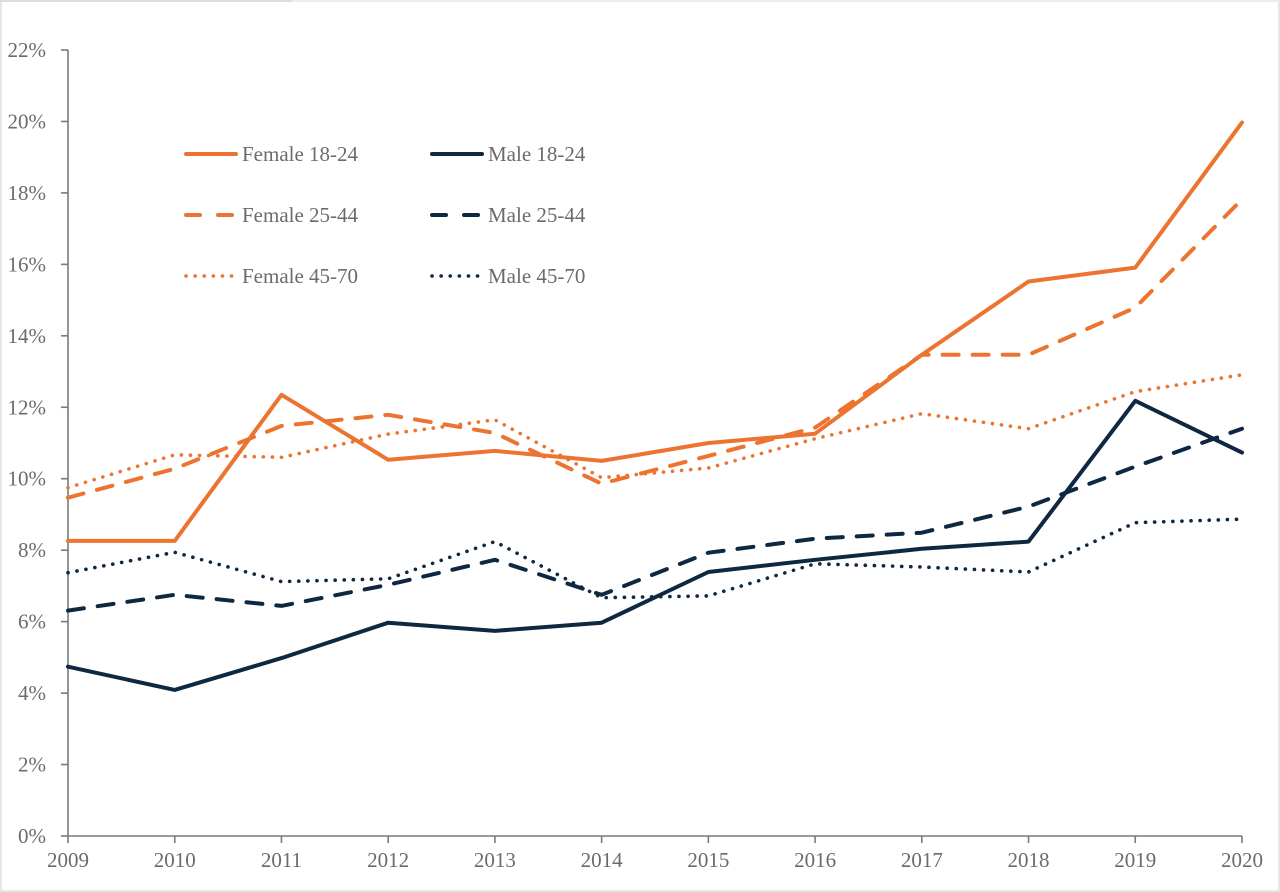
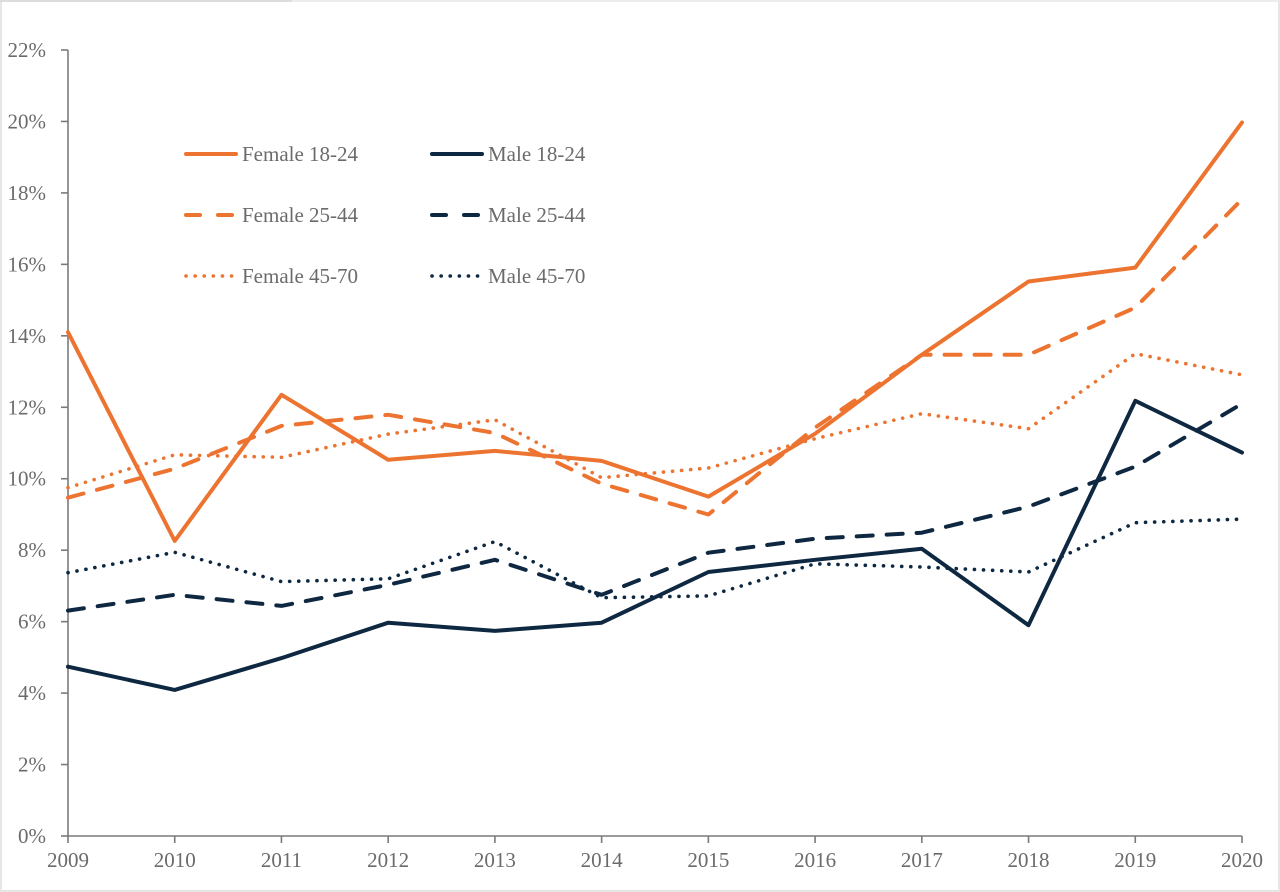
Female 18-24/2009: 8.3% -> 14.1%
Female 18-24/2015: 11.0% -> 9.5%
Female 25-44/2015: 10.6% -> 9.0%
Male 18-24/2018: 8.2% -> 5.9%
Female 45-70/2019: 12.4% -> 13.5%
Male 25-44/2020: 11.4% -> 12.1%
